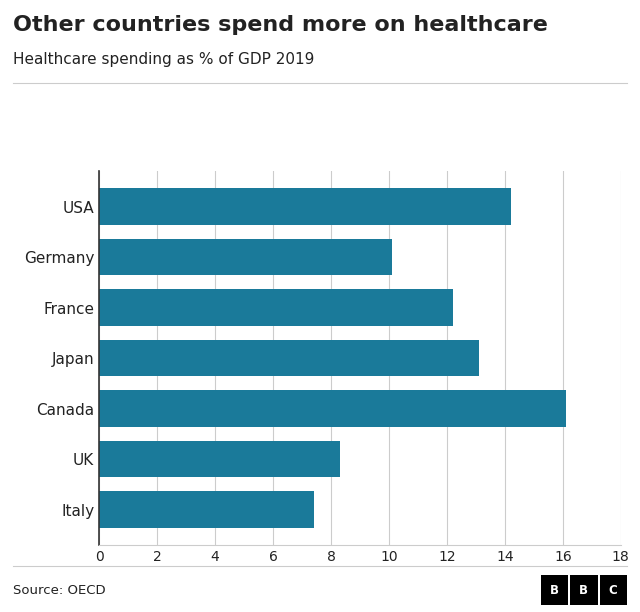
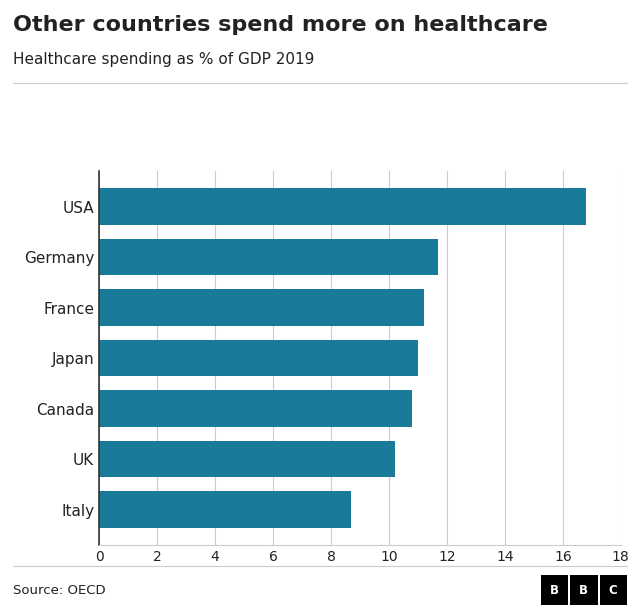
USA: 14.2 -> 16.8
Germany: 10.1 -> 11.7
France: 12.2 -> 11.2
Japan: 13.1 -> 11.0
Canada: 16.1 -> 10.8
UK: 8.3 -> 10.2
Italy: 7.4 -> 8.7
